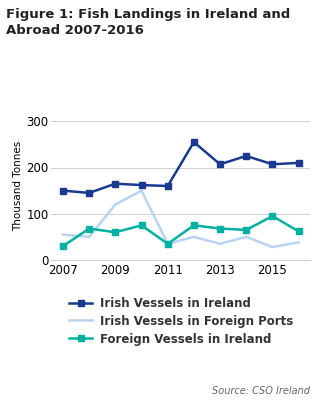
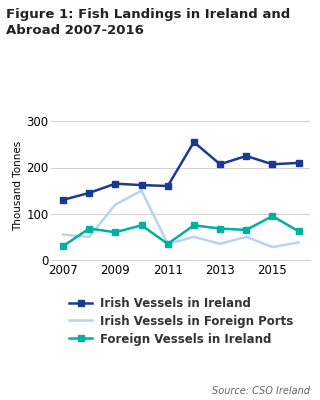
Irish Vessels in Ireland/2007: 150 -> 130
